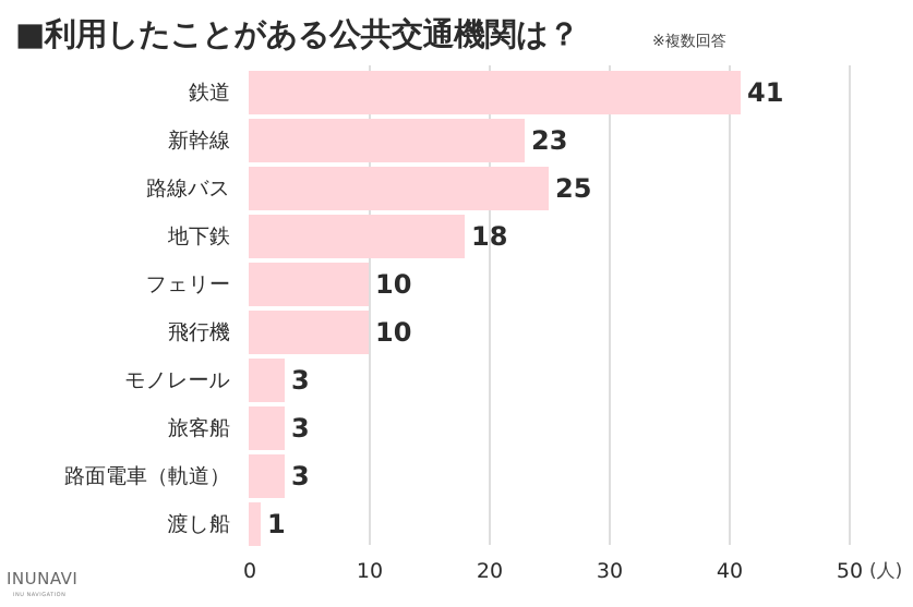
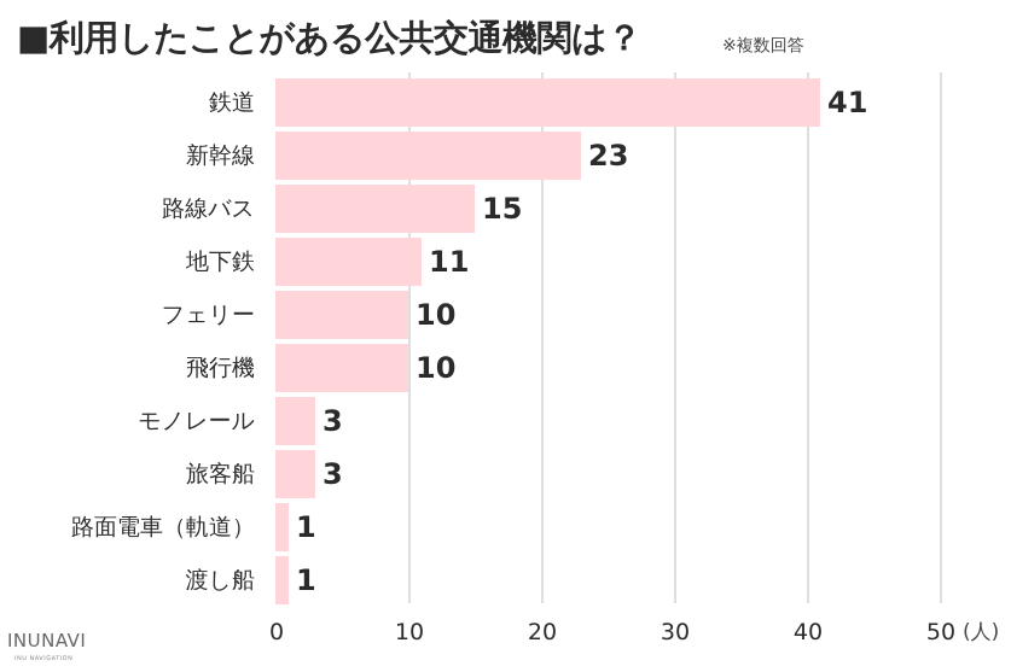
路線バス: 25 -> 15
地下鉄: 18 -> 11
路面電車（軌道）: 3 -> 1
